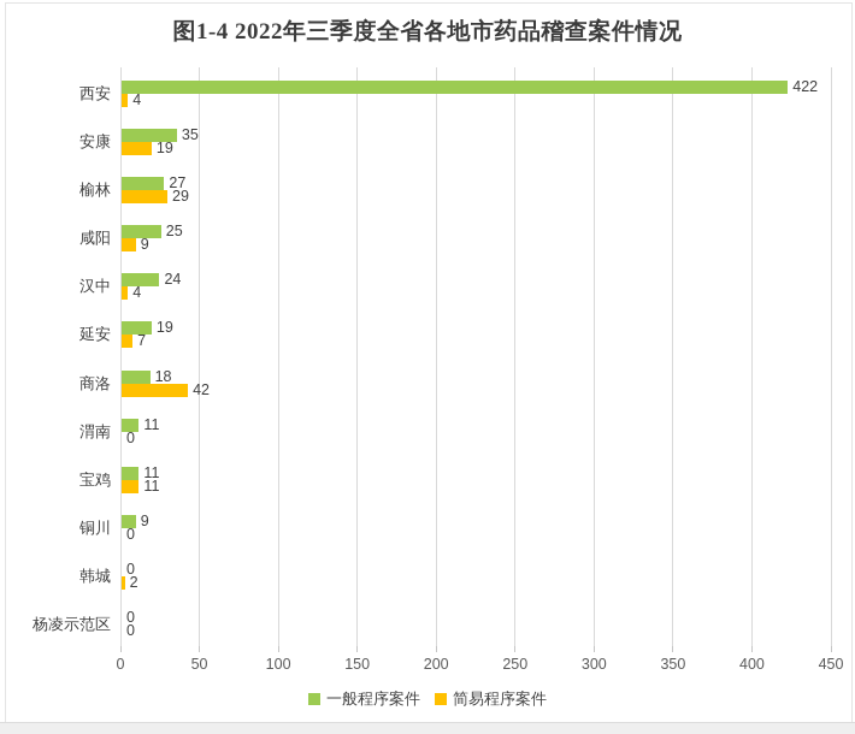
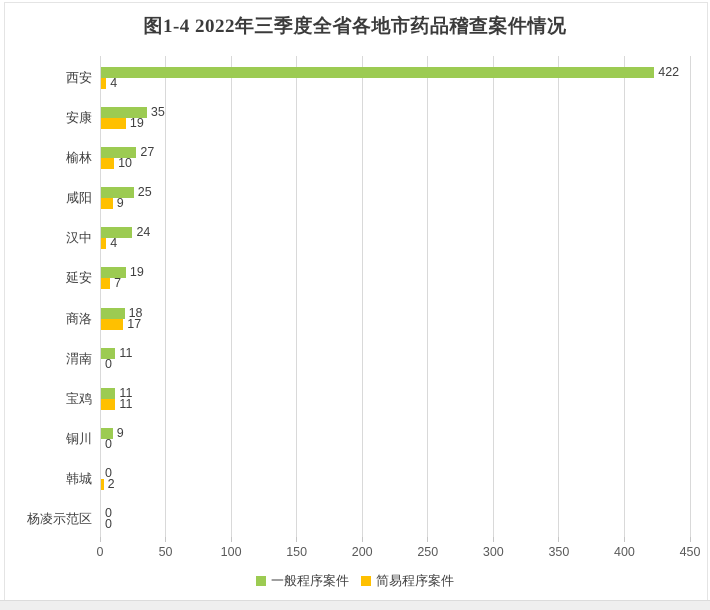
简易程序案件/榆林: 29 -> 10
简易程序案件/商洛: 42 -> 17
